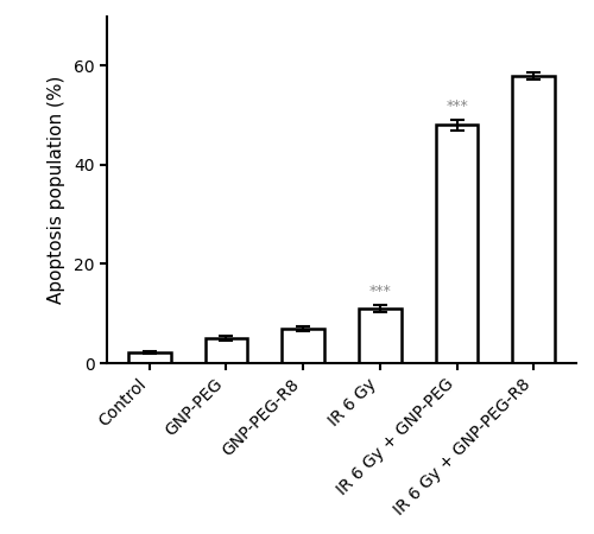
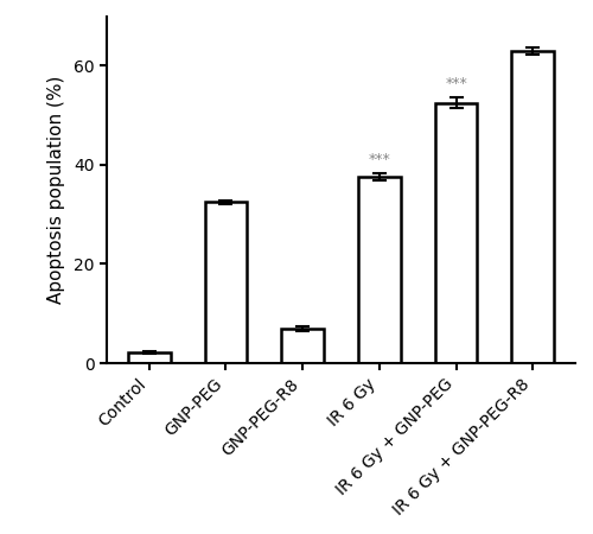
GNP-PEG: 5.0 -> 32.5
IR 6 Gy: 11.0 -> 37.5
IR 6 Gy + GNP-PEG: 48.0 -> 52.5
IR 6 Gy + GNP-PEG-R8: 58.0 -> 63.0
